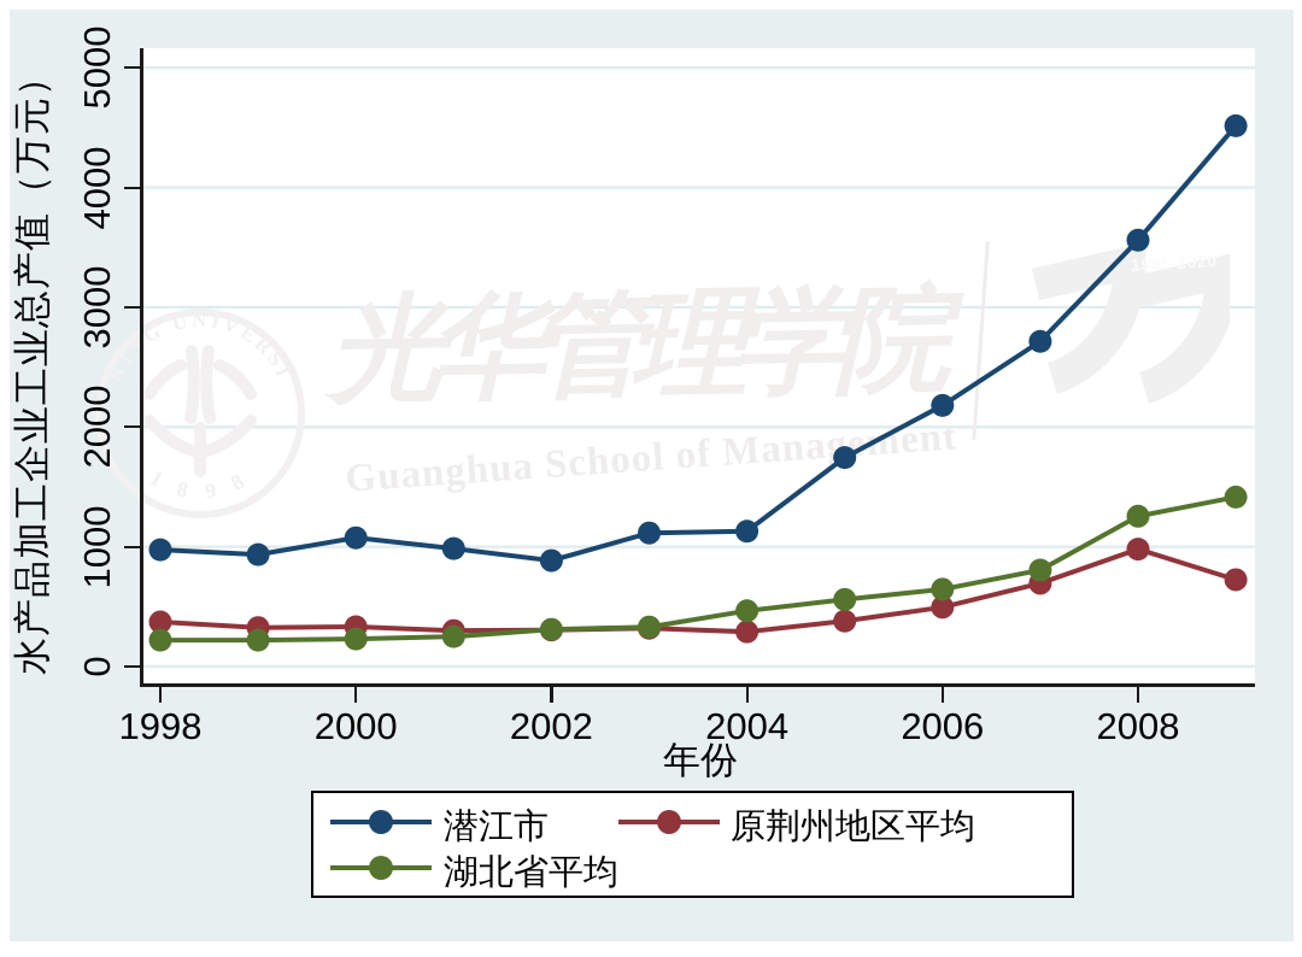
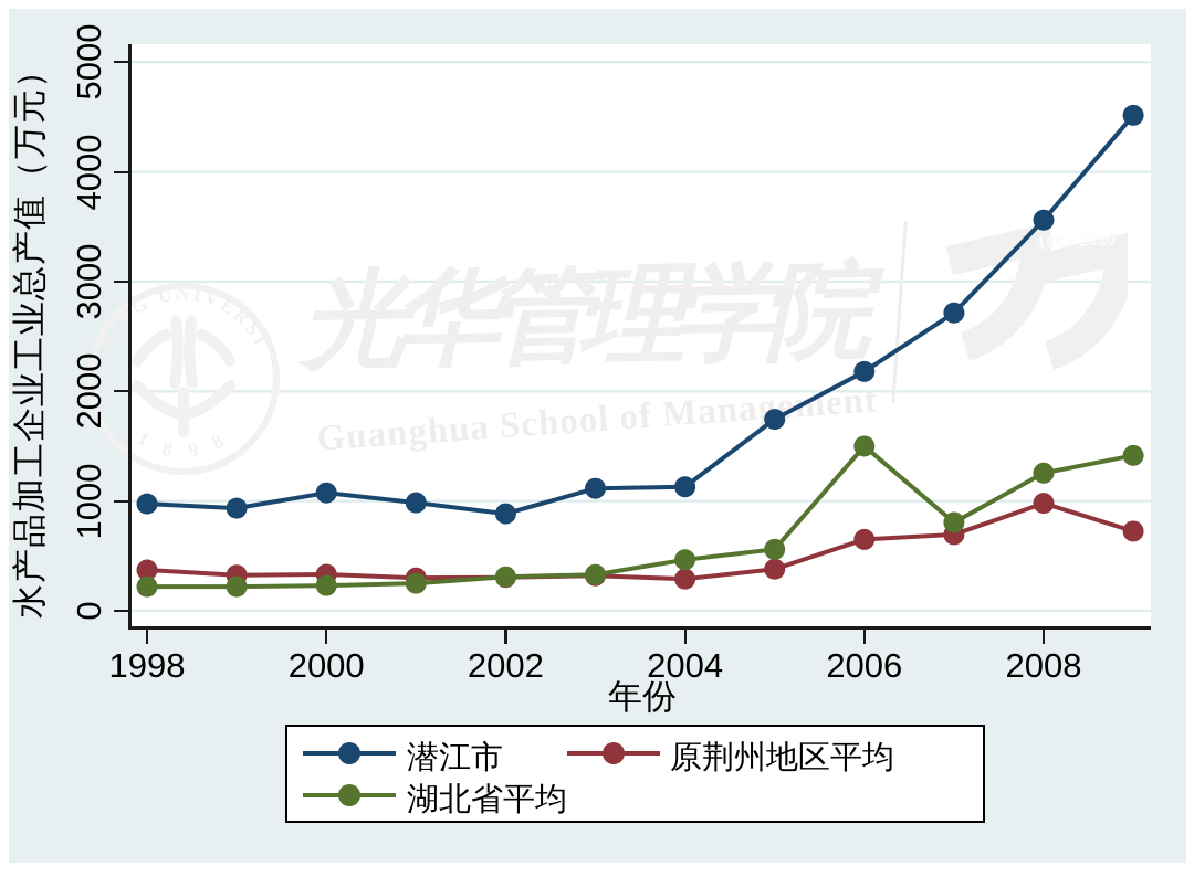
原荆州地区平均/2006: 500 -> 650
湖北省平均/2006: 640 -> 1500
